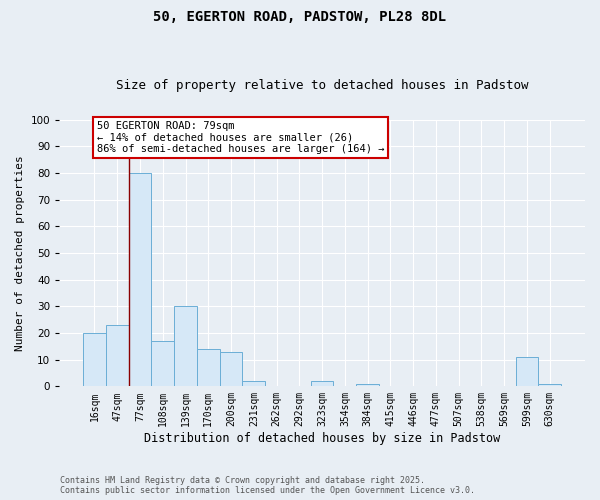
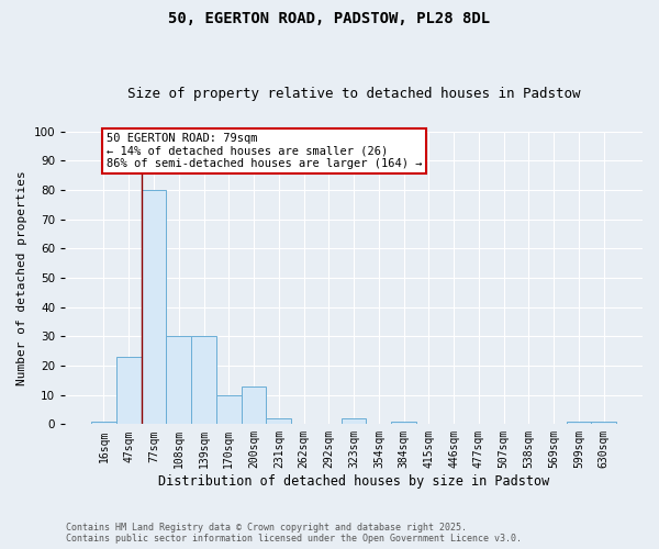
16sqm: 20 -> 1
108sqm: 17 -> 30
170sqm: 14 -> 10
599sqm: 11 -> 1
